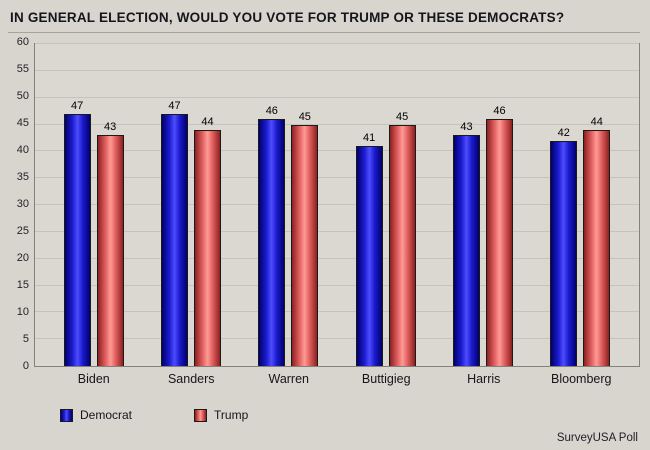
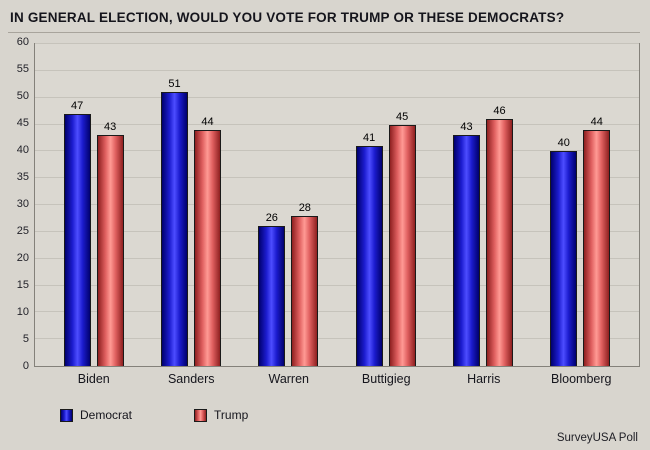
Democrat/Sanders: 47 -> 51
Democrat/Warren: 46 -> 26
Trump/Warren: 45 -> 28
Democrat/Bloomberg: 42 -> 40
